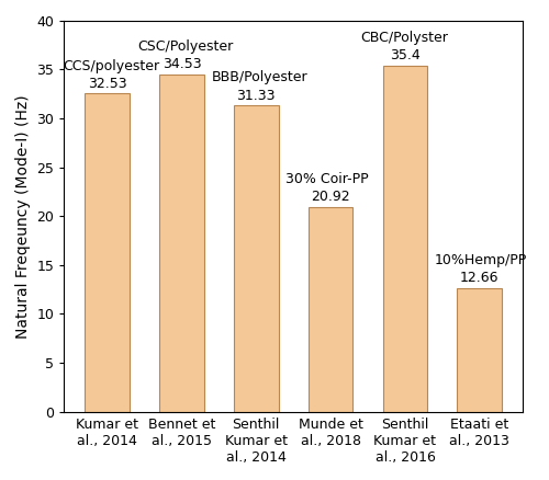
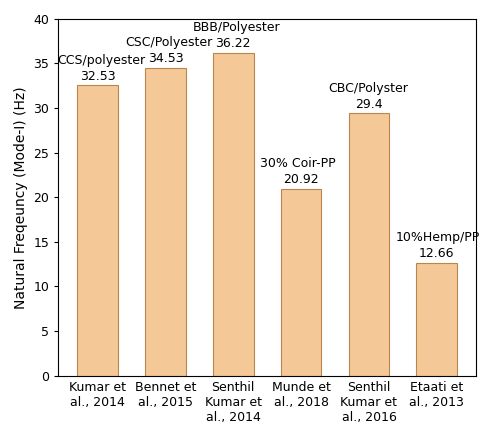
Senthil Kumar et al., 2014: 31.33 -> 36.22
Senthil Kumar et al., 2016: 35.4 -> 29.4
